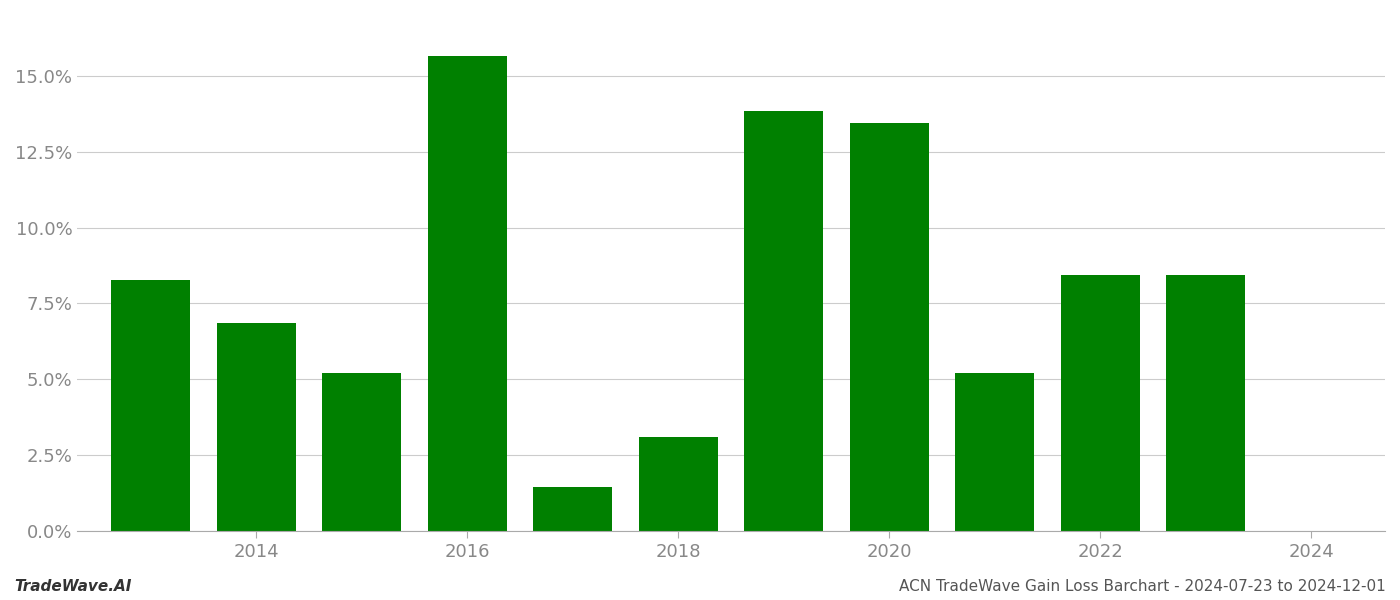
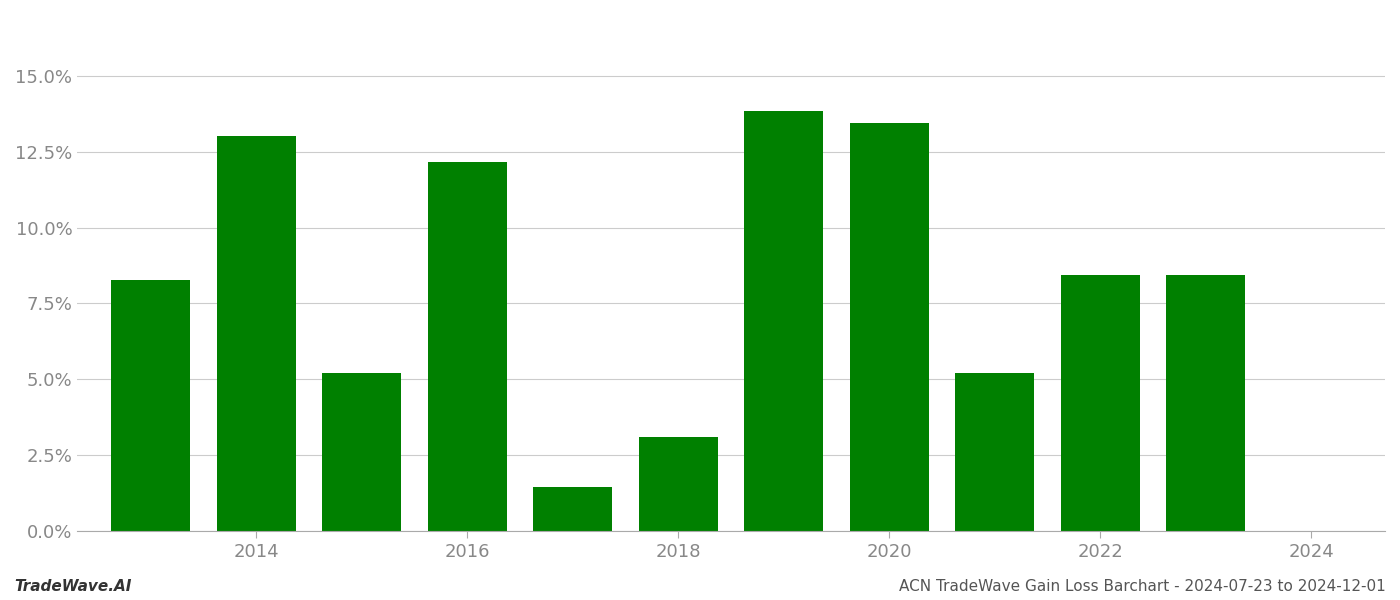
2014: 6.85% -> 13.00%
2016: 15.65% -> 12.15%
